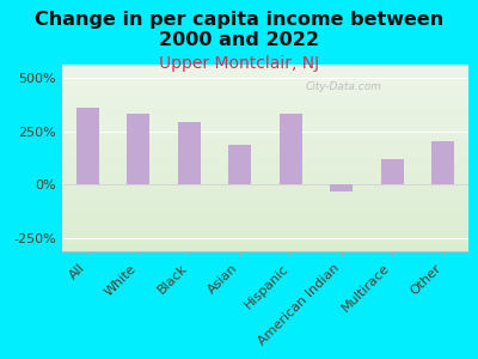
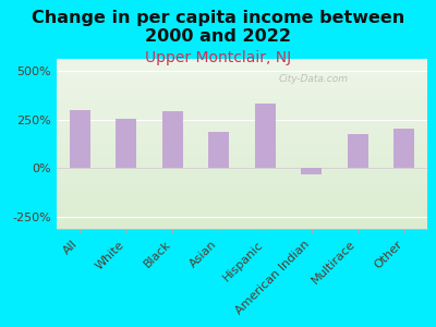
All: 360% -> 300%
White: 330% -> 260%
Multirace: 120% -> 180%
